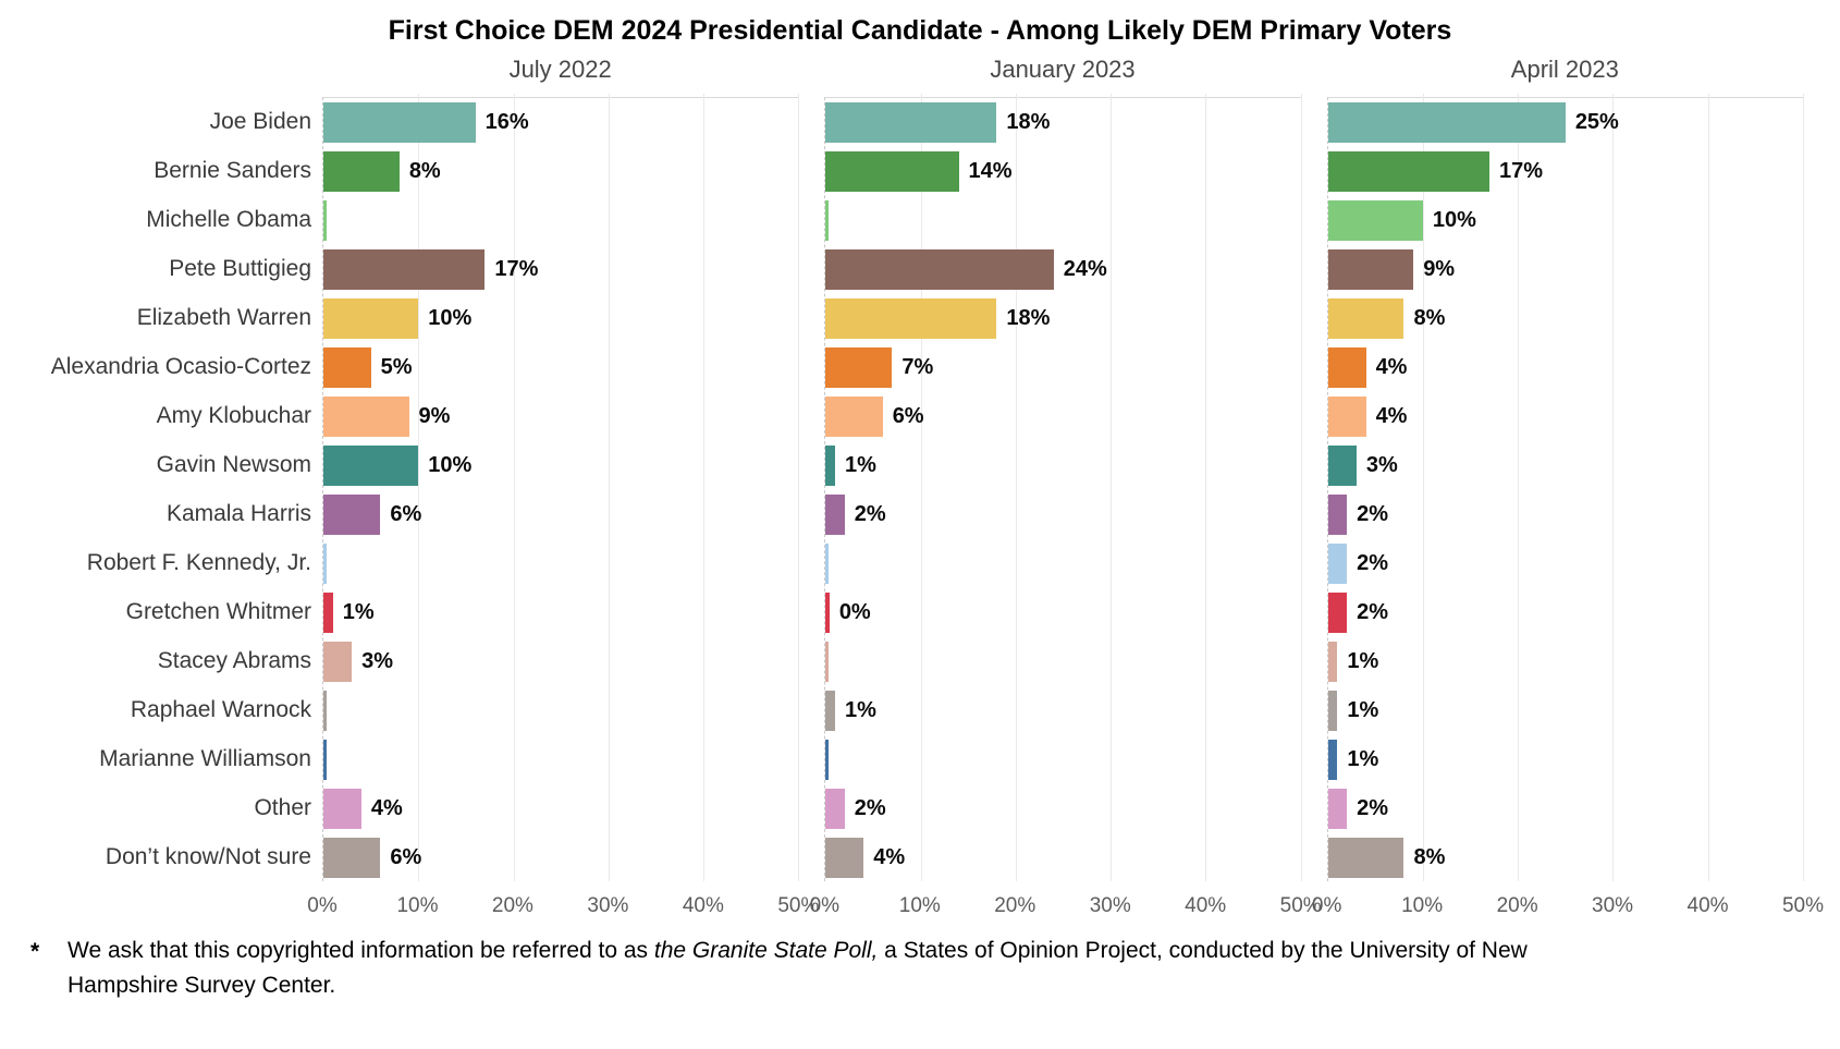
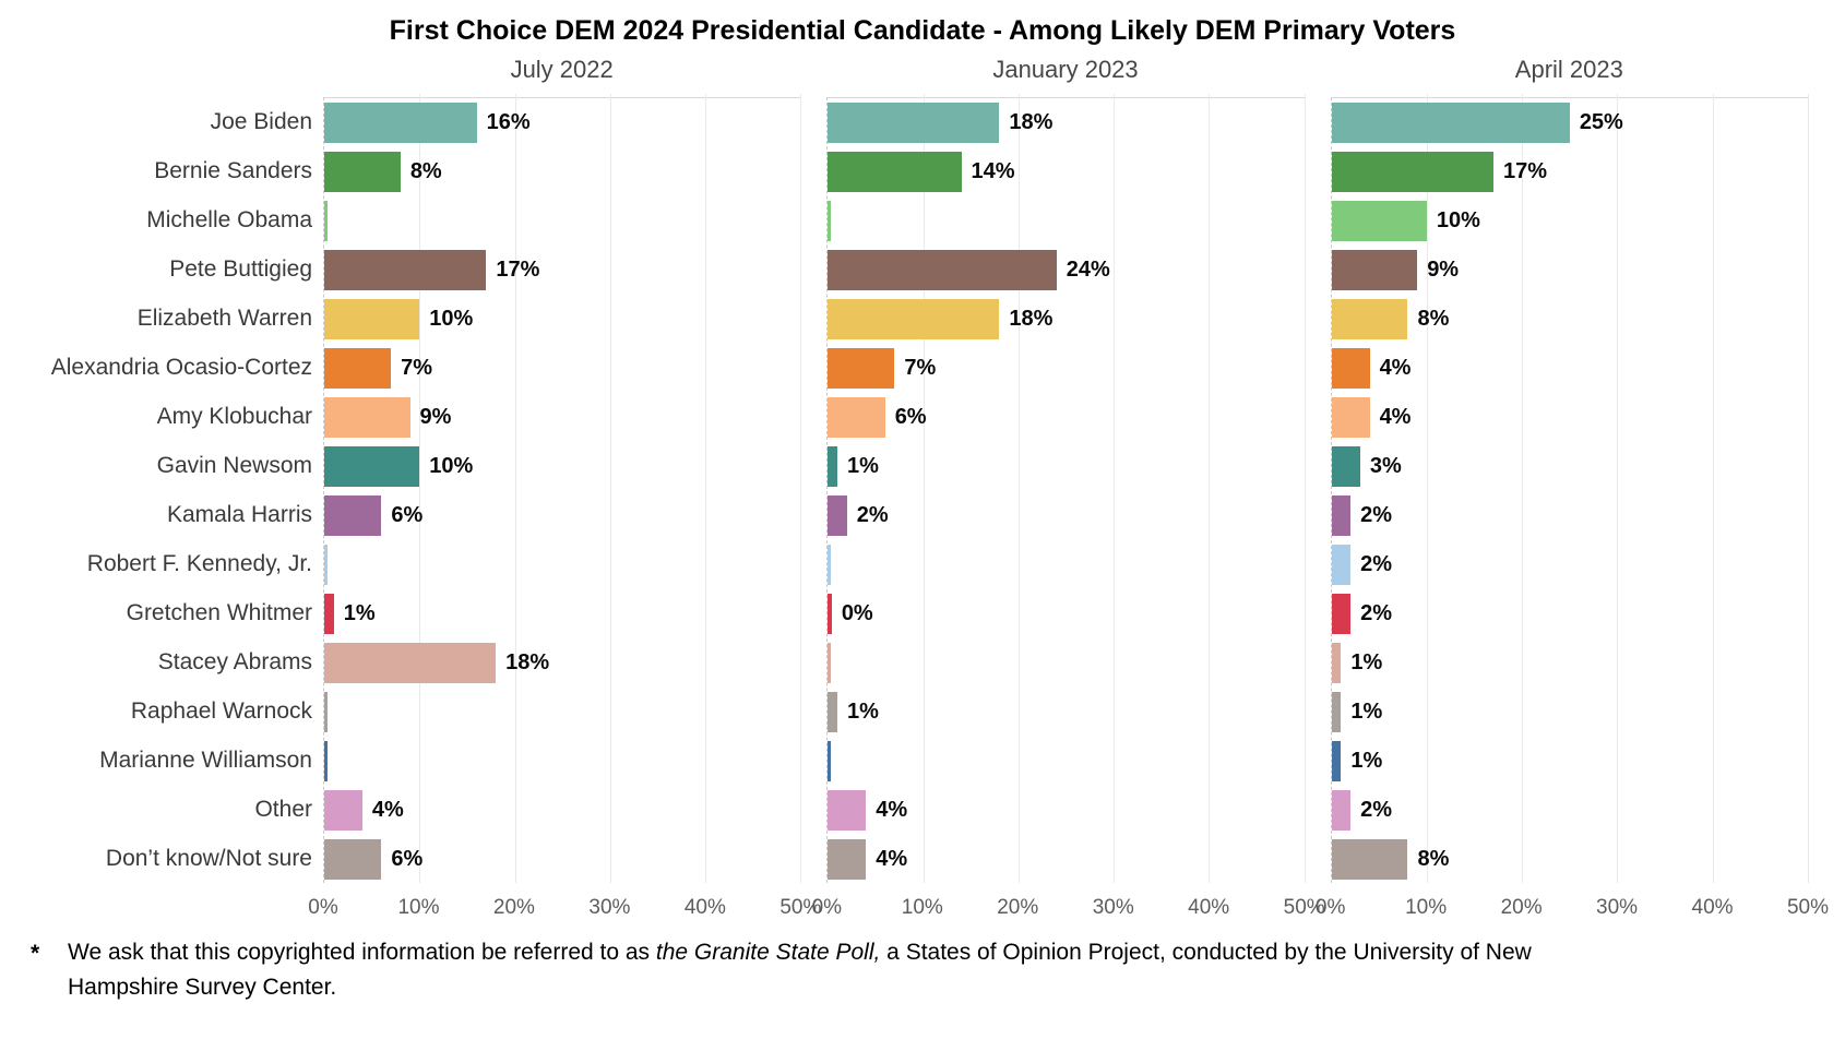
July 2022/Alexandria Ocasio-Cortez: 5% -> 7%
July 2022/Stacey Abrams: 3% -> 18%
January 2023/Other: 2% -> 4%
